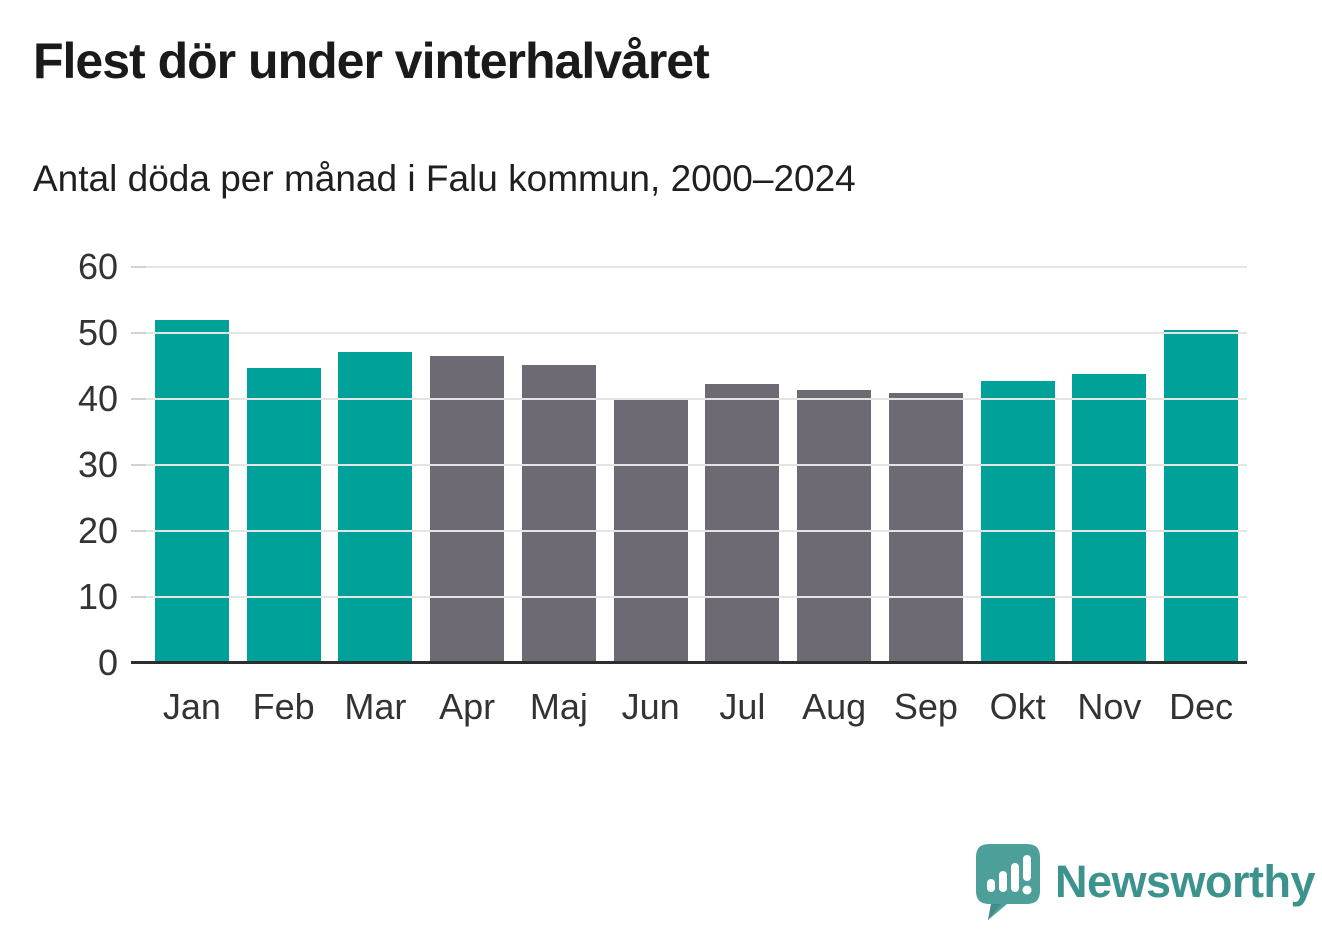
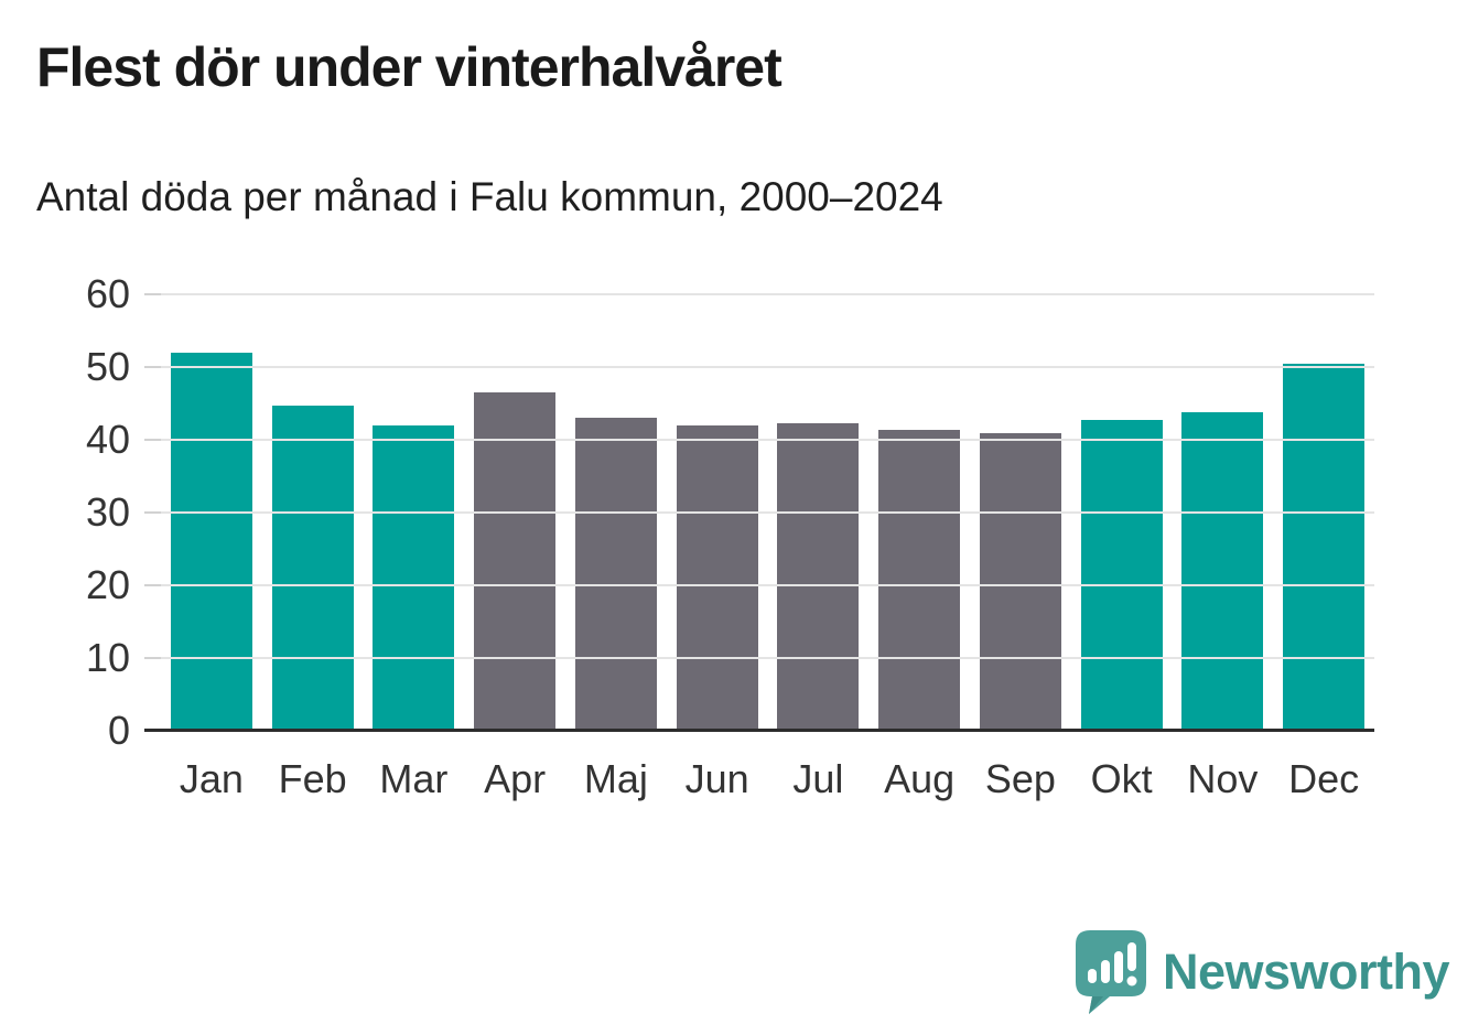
Mar: 47 -> 42
Maj: 45 -> 43
Jun: 40 -> 42
